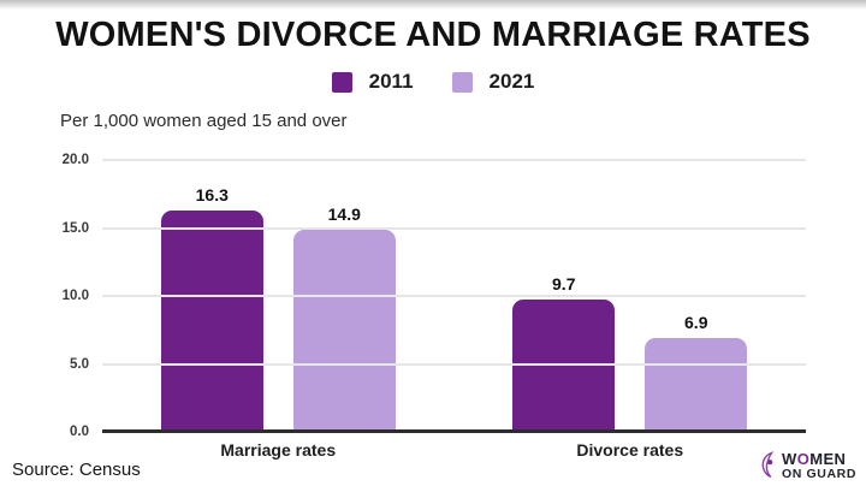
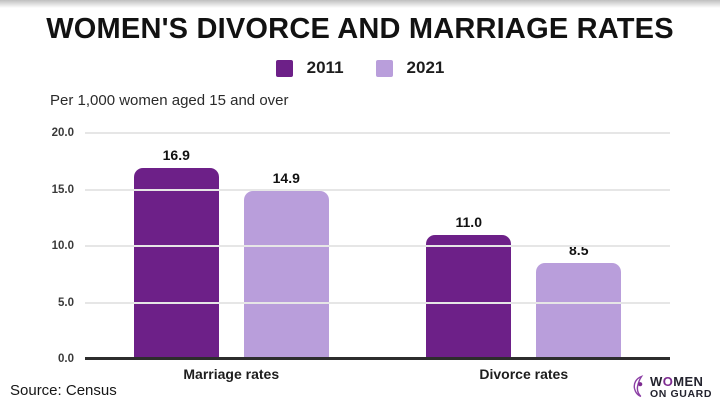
2011/Marriage rates: 16.3 -> 16.9
2011/Divorce rates: 9.7 -> 11.0
2021/Divorce rates: 6.9 -> 8.5
